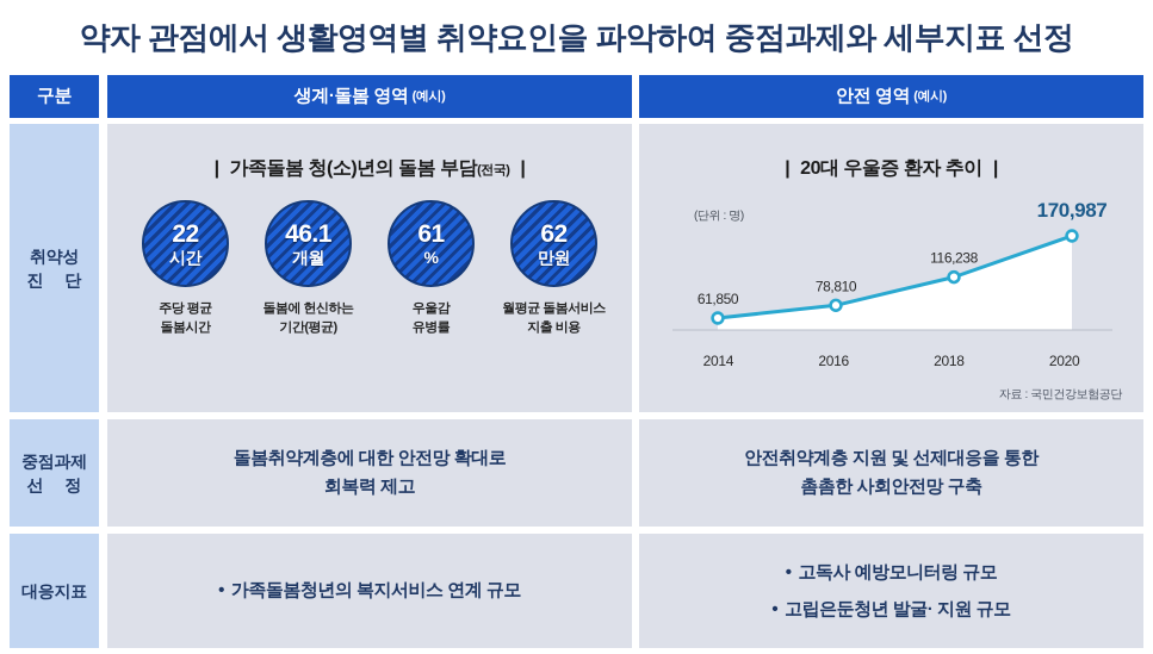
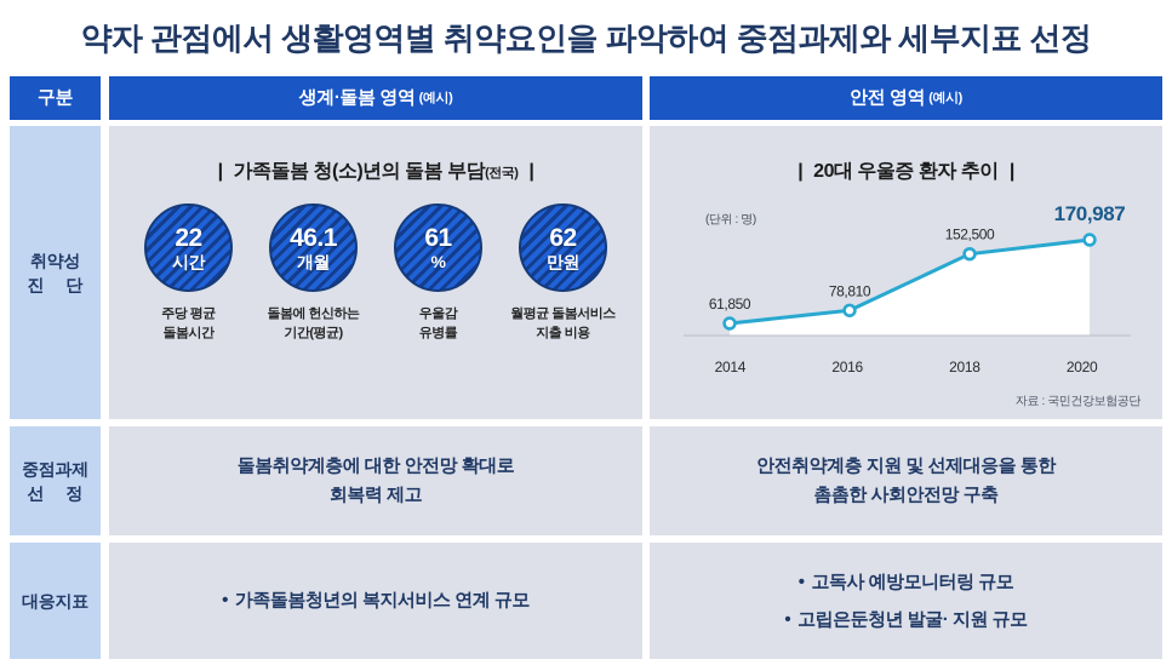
2018: 116,238 -> 152,500
